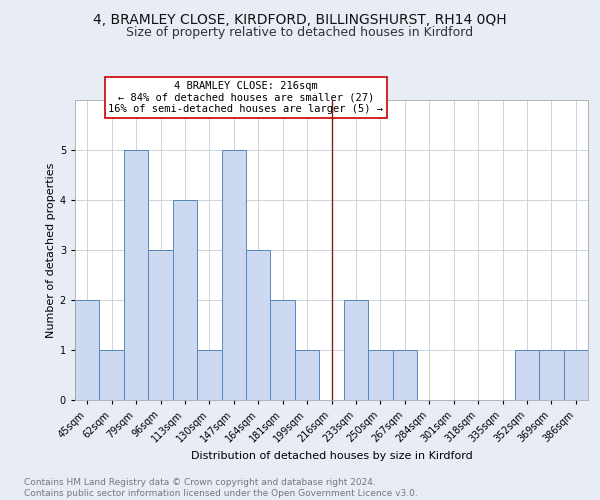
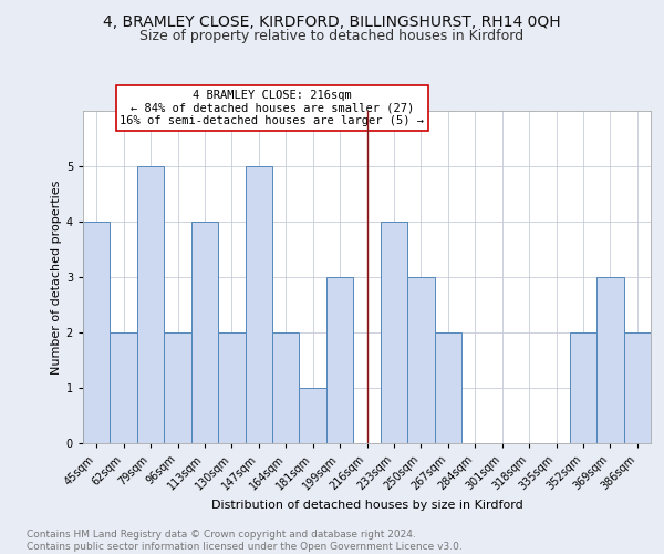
45sqm: 2 -> 4
62sqm: 1 -> 2
96sqm: 3 -> 2
130sqm: 1 -> 2
164sqm: 3 -> 2
181sqm: 2 -> 1
199sqm: 1 -> 3
233sqm: 2 -> 4
250sqm: 1 -> 3
267sqm: 1 -> 2
352sqm: 1 -> 2
369sqm: 1 -> 3
386sqm: 1 -> 2
